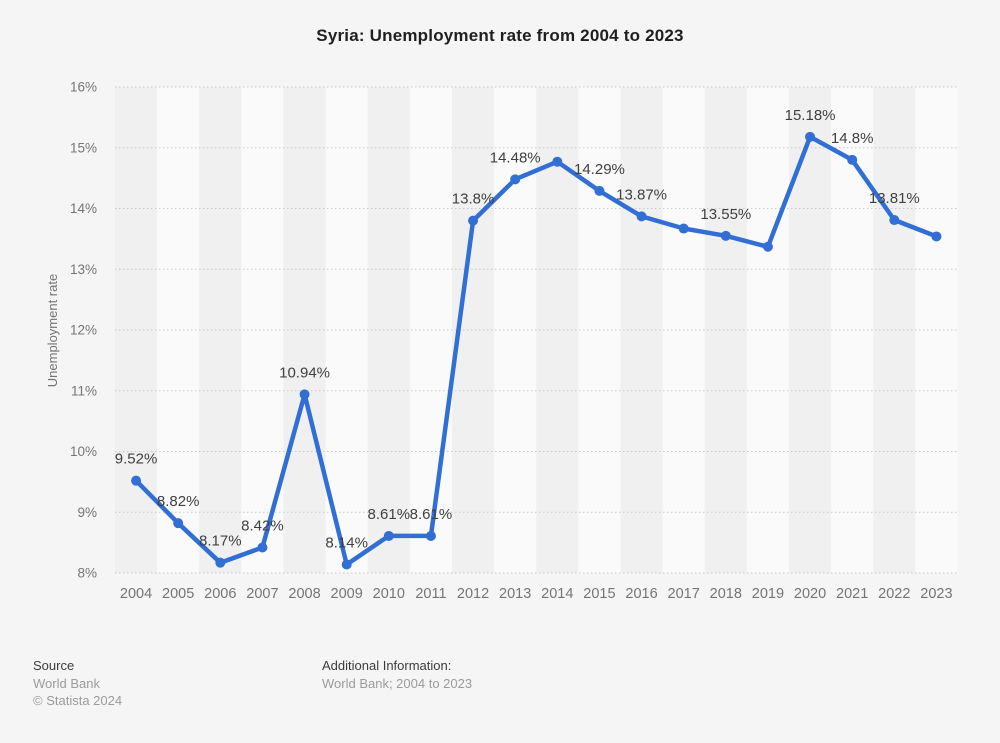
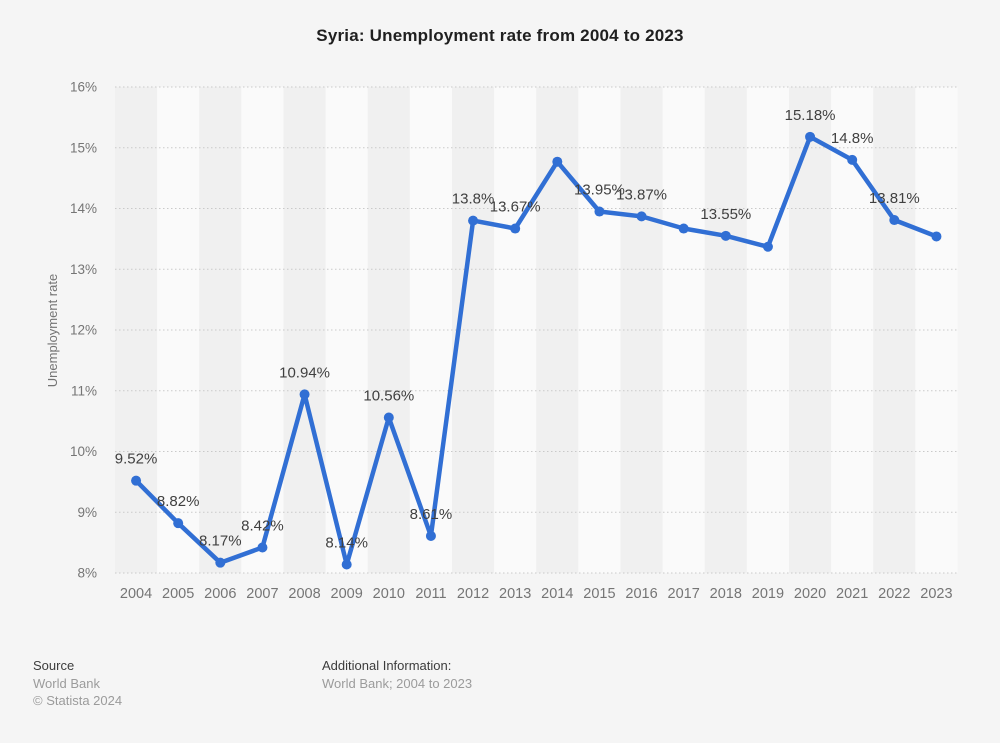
2010: 8.61% -> 10.56%
2013: 14.48% -> 13.67%
2015: 14.29% -> 13.95%
